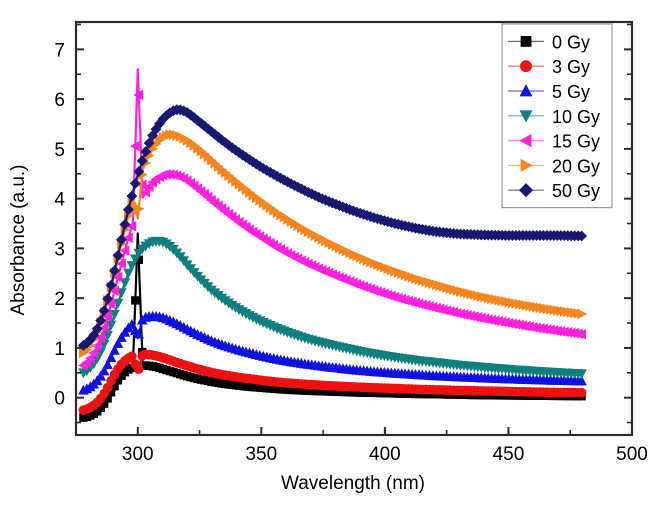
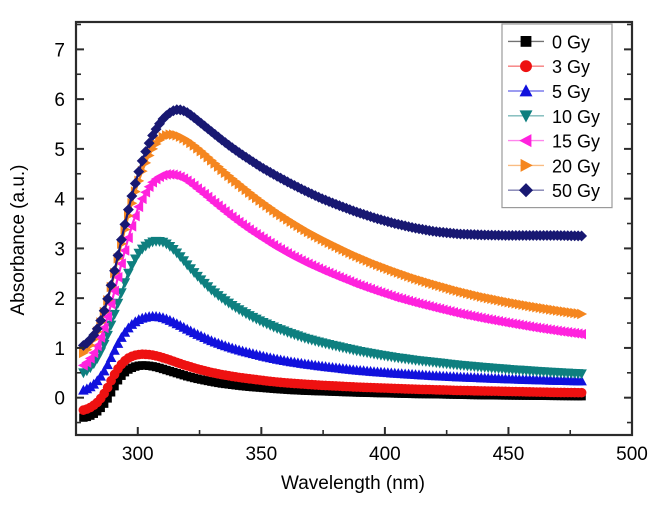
0 Gy/300: 3.3 -> 0.6
3 Gy/300: 0.5 -> 0.9
5 Gy/300: 1.2 -> 1.6
15 Gy/300: 6.6 -> 3.8
20 Gy/300: 3.6 -> 4.3
